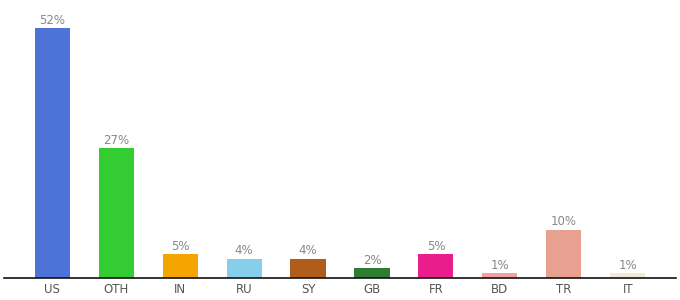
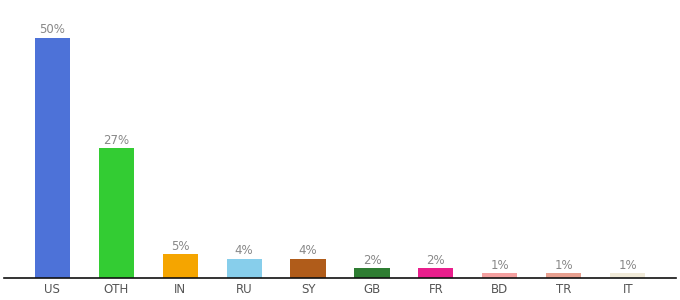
US: 52% -> 50%
FR: 5% -> 2%
TR: 10% -> 1%
